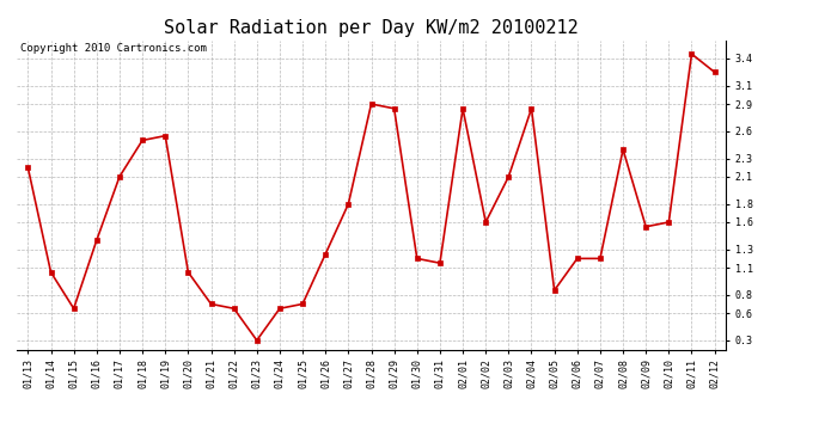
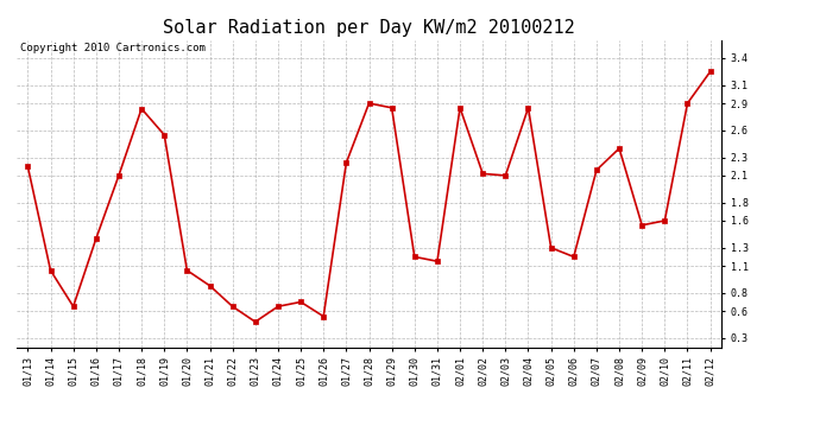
01/18: 2.50 -> 2.84
01/21: 0.70 -> 0.88
01/23: 0.30 -> 0.48
01/26: 1.25 -> 0.54
01/27: 1.80 -> 2.24
02/02: 1.60 -> 2.12
02/05: 0.85 -> 1.30
02/07: 1.20 -> 2.16
02/11: 3.45 -> 2.90
